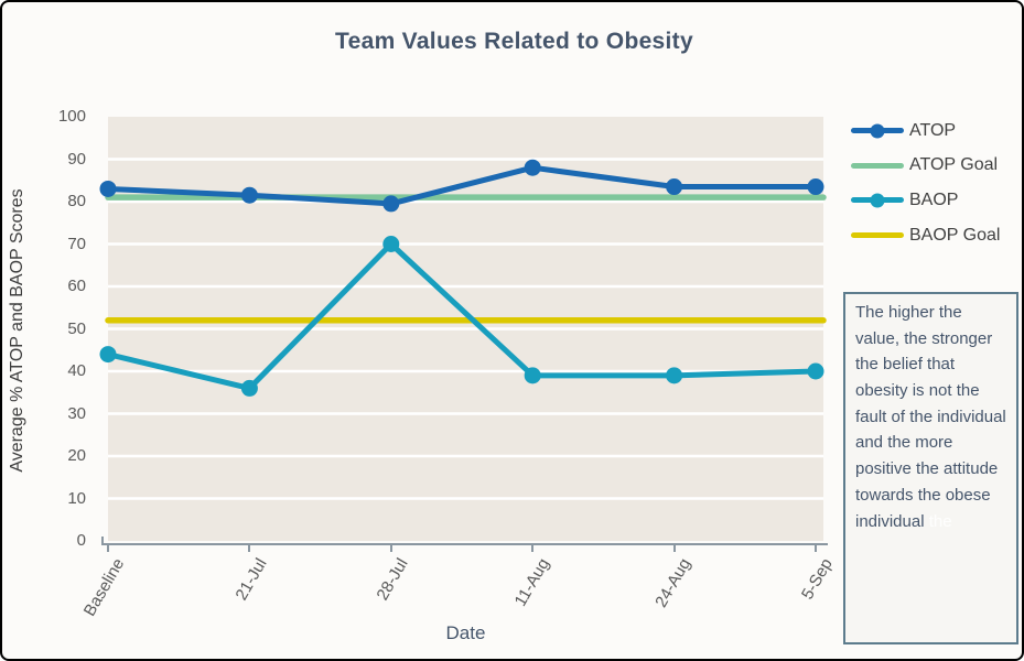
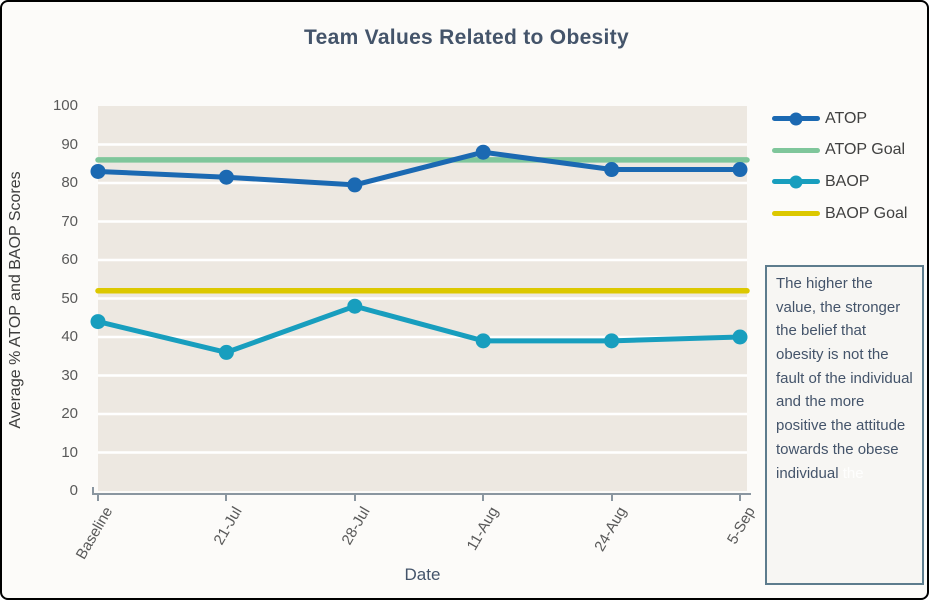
ATOP Goal/Baseline: 81 -> 86
BAOP/28-Jul: 70 -> 48
ATOP Goal/5-Sep: 75 -> 86
